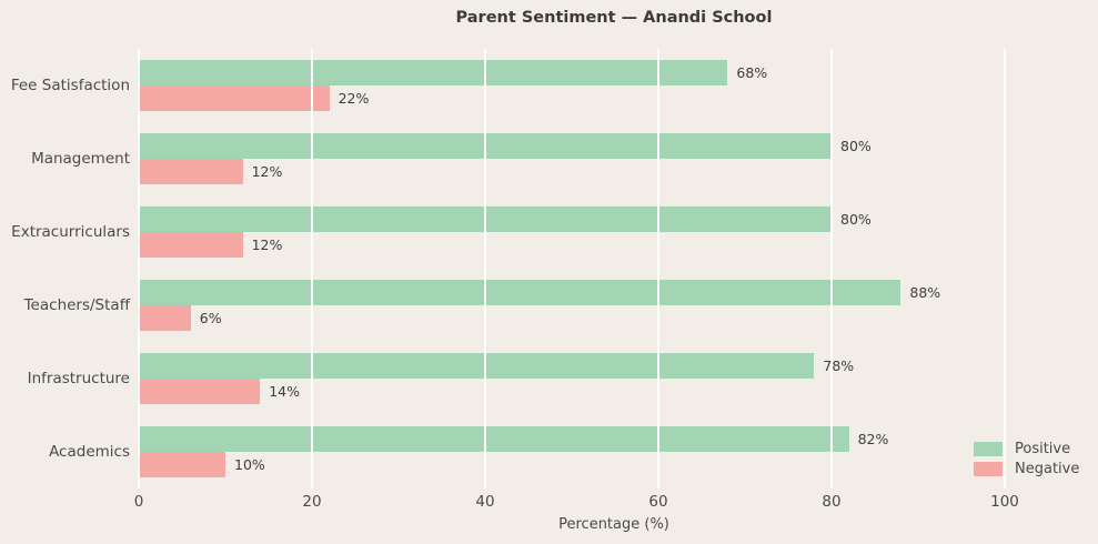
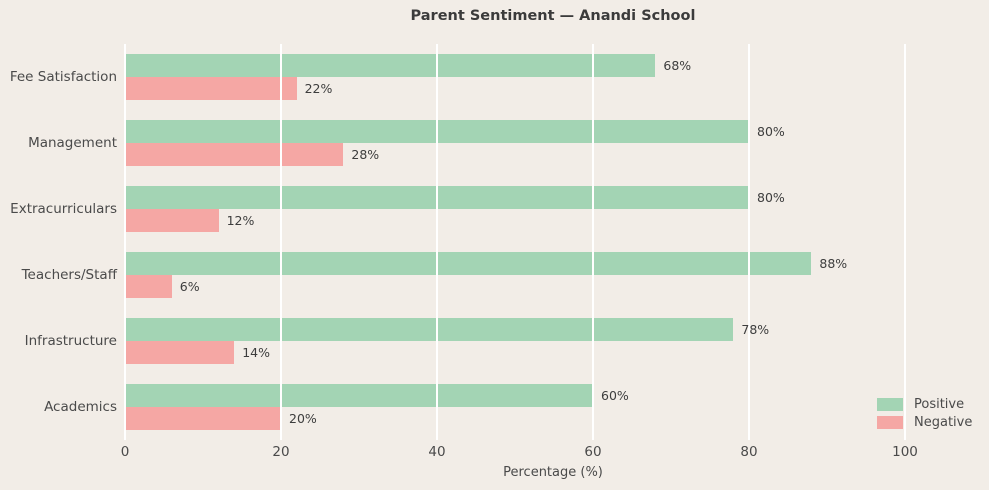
Negative/Management: 12% -> 28%
Positive/Academics: 82% -> 60%
Negative/Academics: 10% -> 20%
